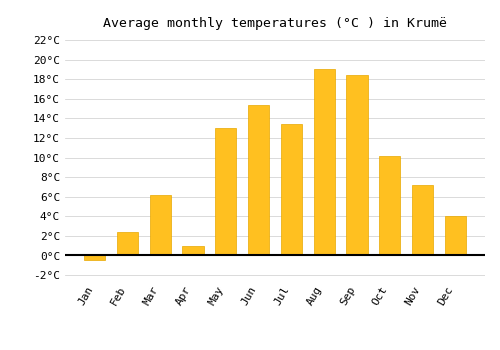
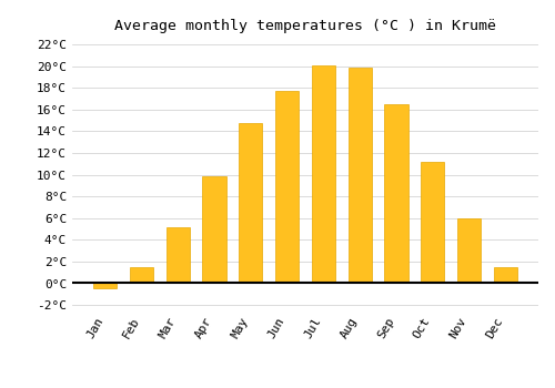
Feb: 2.4°C -> 1.5°C
Mar: 6.2°C -> 5.2°C
Apr: 1.0°C -> 9.8°C
May: 13.0°C -> 14.7°C
Jun: 15.4°C -> 17.7°C
Jul: 13.4°C -> 20.1°C
Aug: 19.0°C -> 19.8°C
Sep: 18.4°C -> 16.5°C
Oct: 10.2°C -> 11.2°C
Nov: 7.2°C -> 6.0°C
Dec: 4.0°C -> 1.5°C
